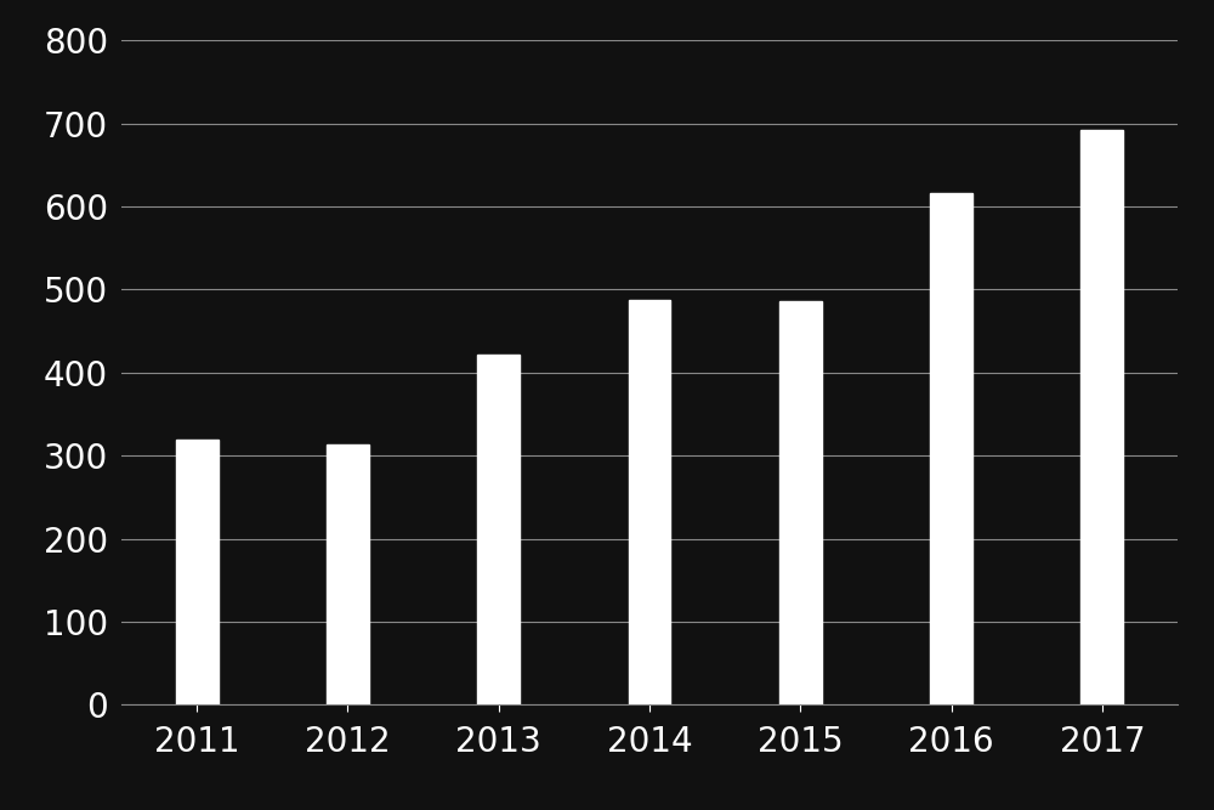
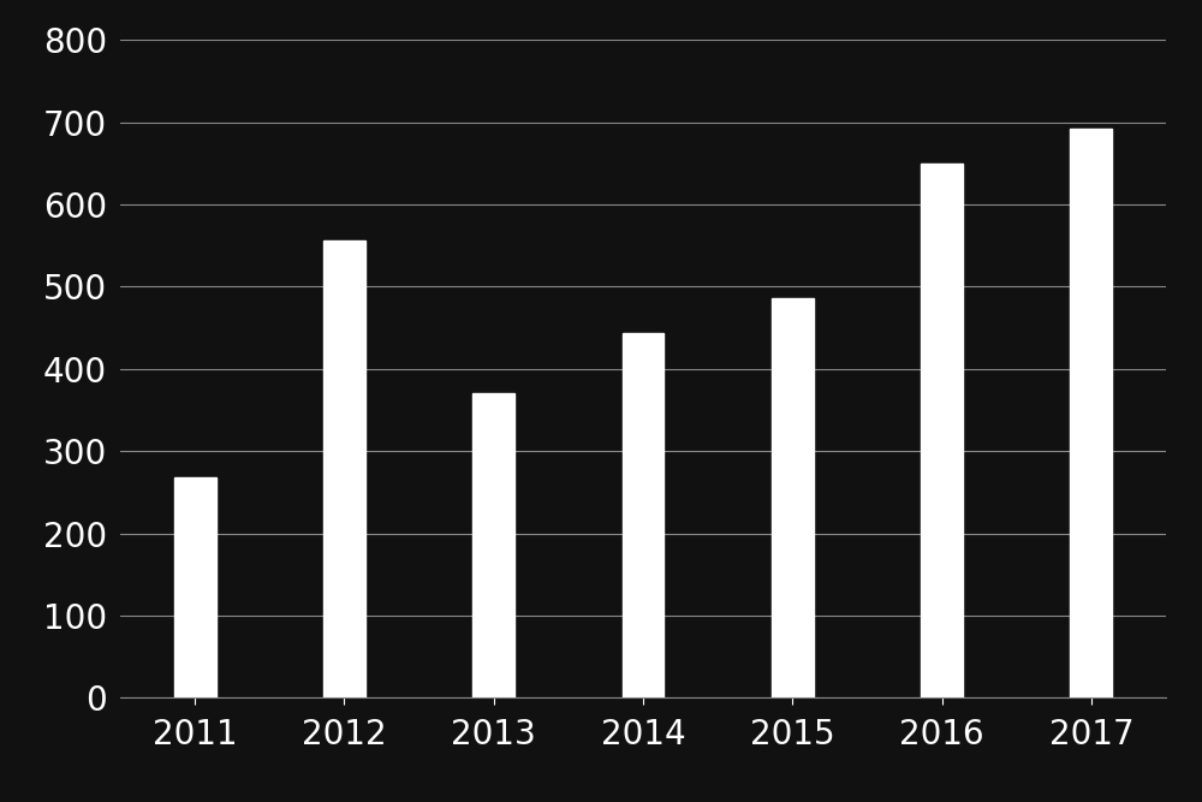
2011: 320 -> 268
2012: 314 -> 556
2013: 422 -> 370
2014: 487 -> 444
2016: 616 -> 650
